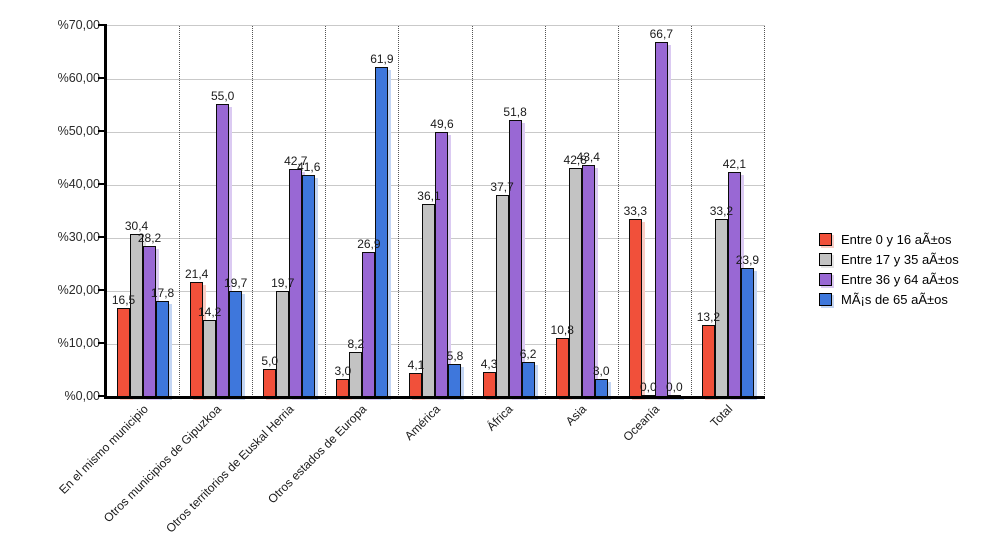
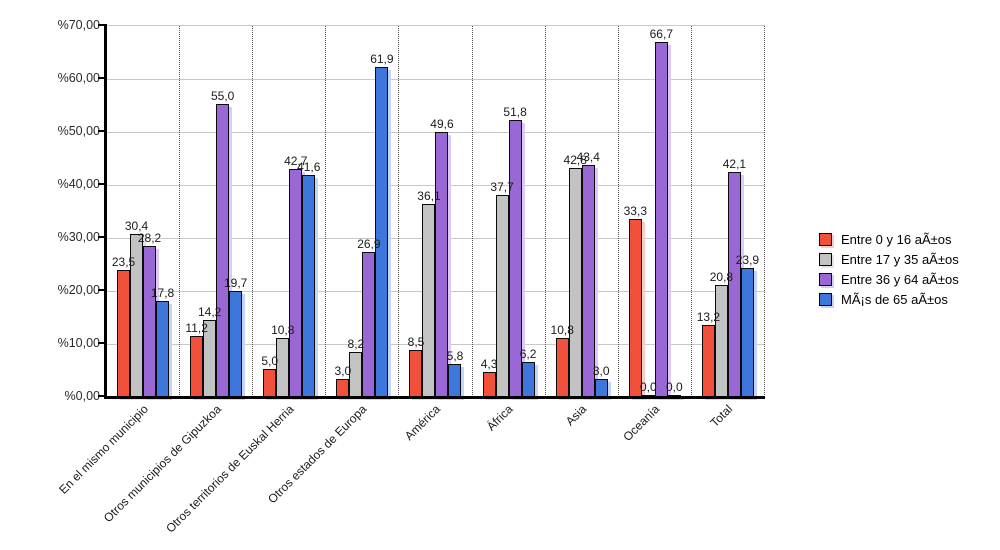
Entre 0 y 16 aÃ±os/En el mismo municipio: 16,5 -> 23,5
Entre 0 y 16 aÃ±os/Otros municipios de Gipuzkoa: 21,4 -> 11,2
Entre 17 y 35 aÃ±os/Otros territorios de Euskal Herria: 19,7 -> 10,8
Entre 0 y 16 aÃ±os/América: 4,1 -> 8,5
Entre 17 y 35 aÃ±os/Total: 33,2 -> 20,8
